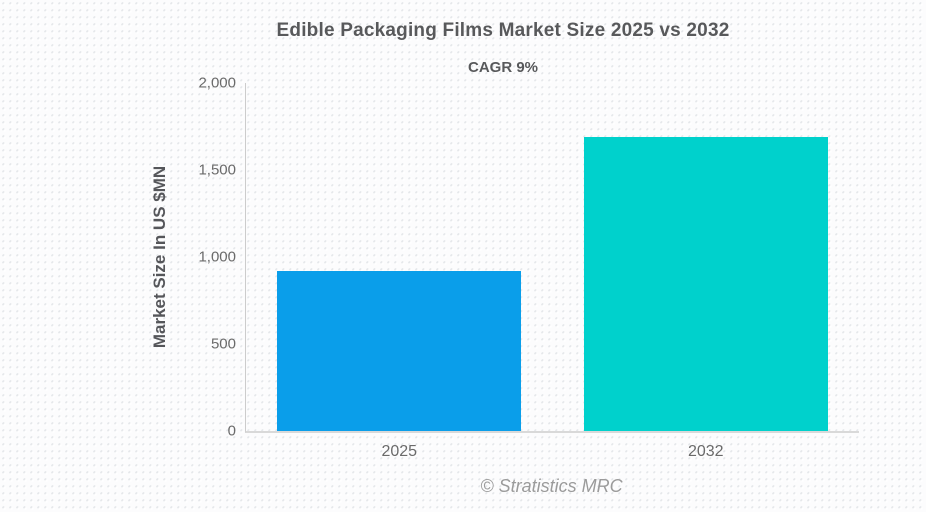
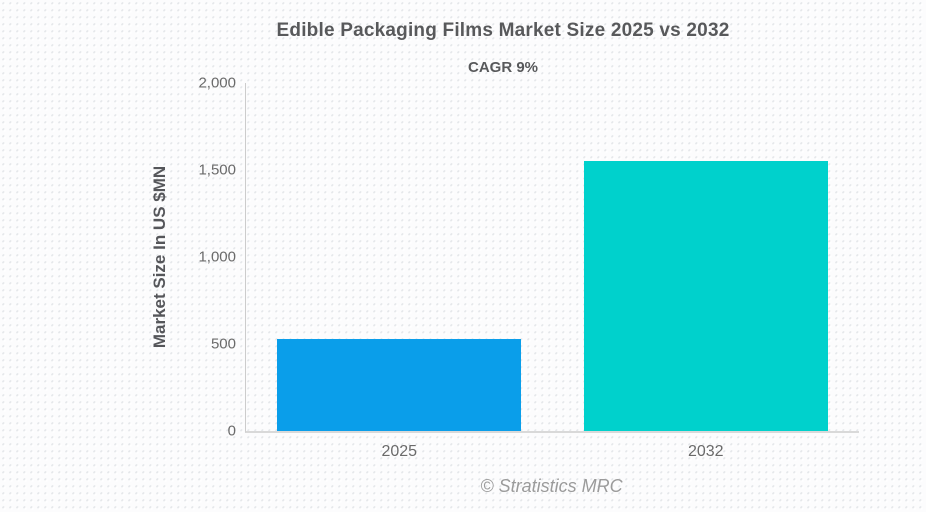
2025: 920 -> 530
2032: 1690 -> 1550
